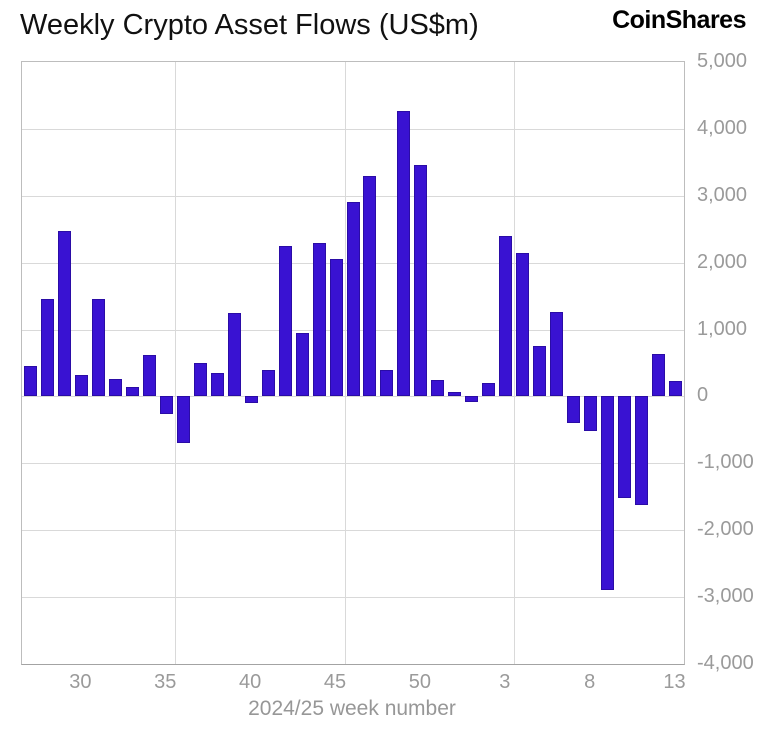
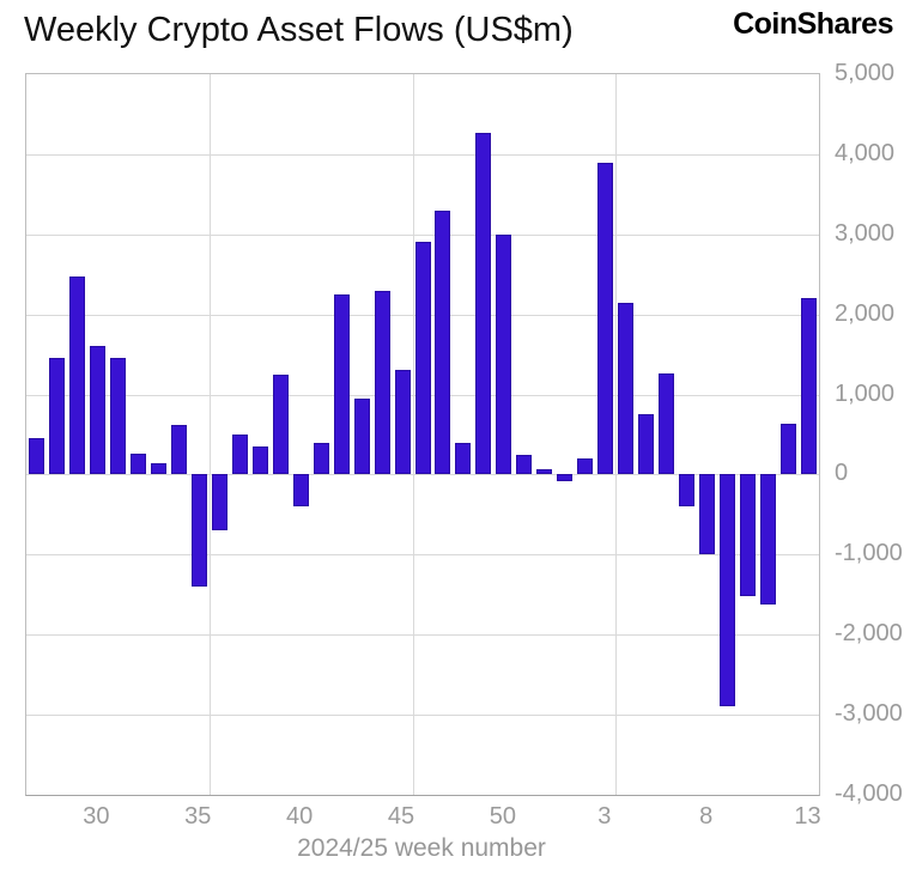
30: 300 -> 1600
35: -300 -> -1400
40: -100 -> -400
45: 2000 -> 1300
50: 3500 -> 3000
3: 2400 -> 3900
8: -500 -> -1000
13: 200 -> 2200
